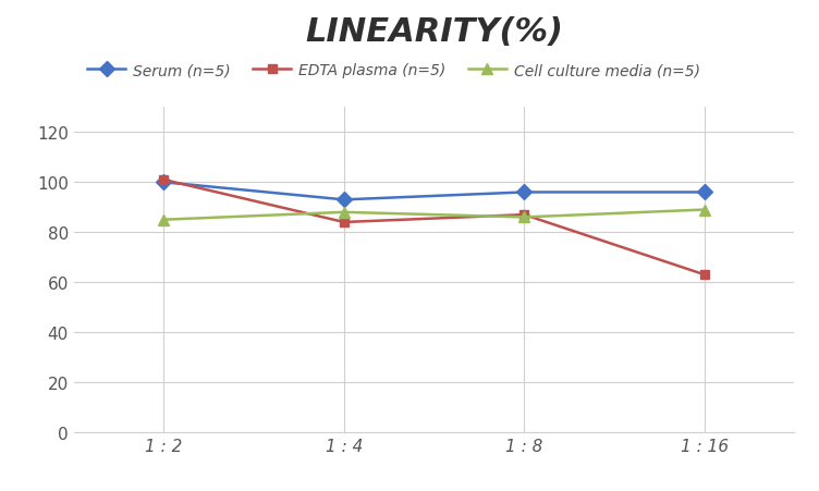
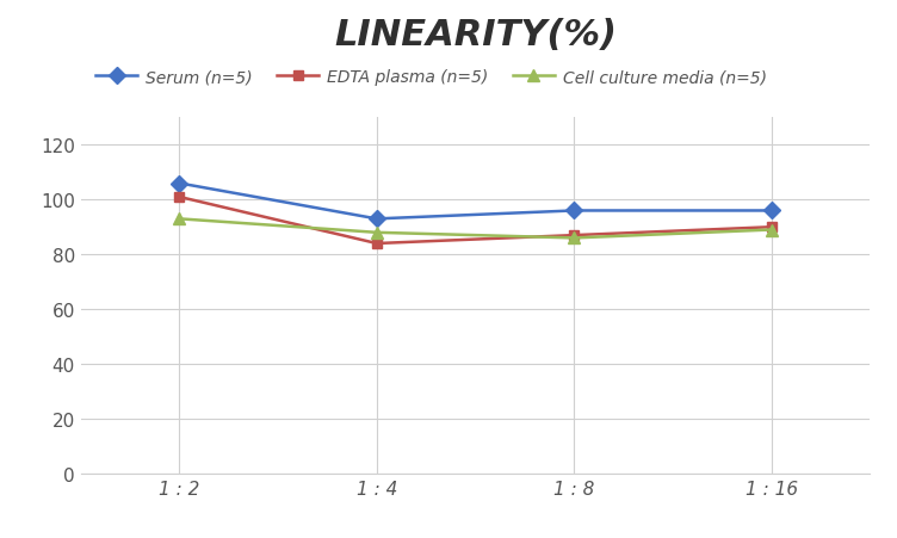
Serum (n=5)/1 : 2: 100 -> 106
Cell culture media (n=5)/1 : 2: 85 -> 93
EDTA plasma (n=5)/1 : 16: 63 -> 90
